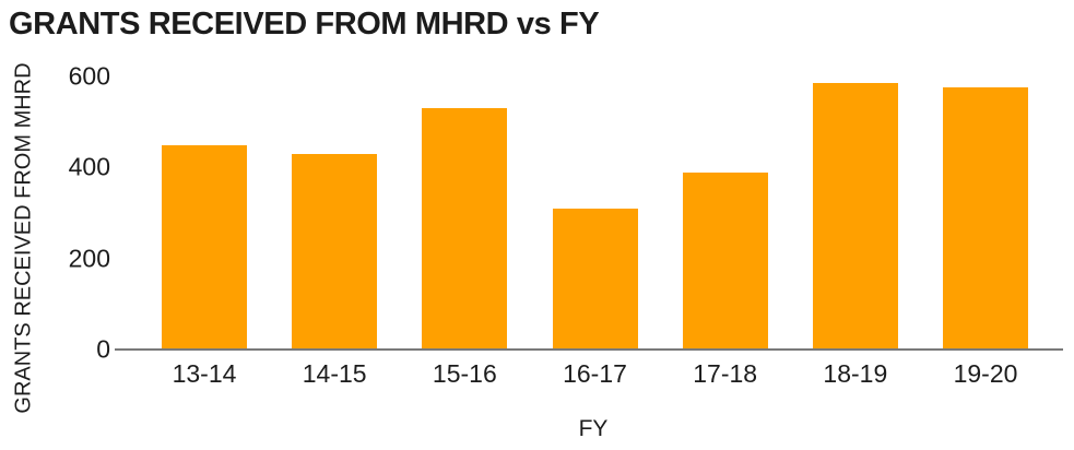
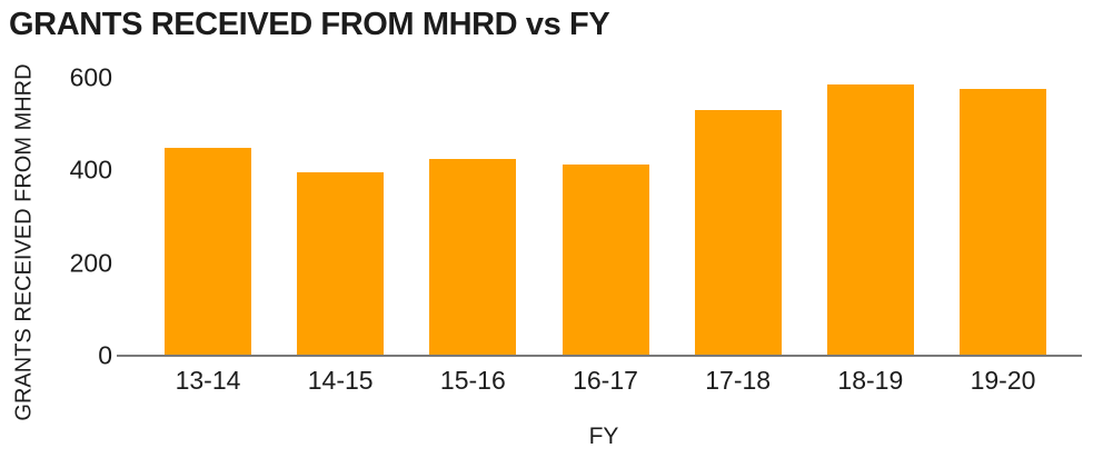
14-15: 430 -> 400
15-16: 530 -> 420
16-17: 310 -> 410
17-18: 390 -> 530
